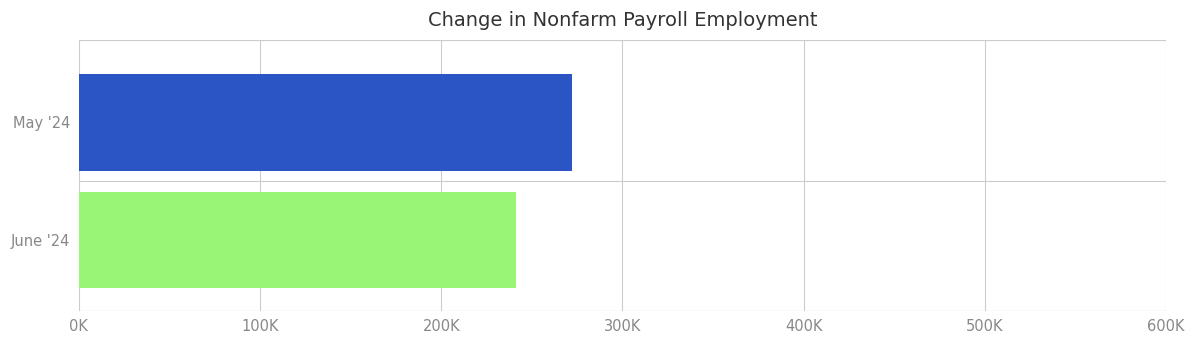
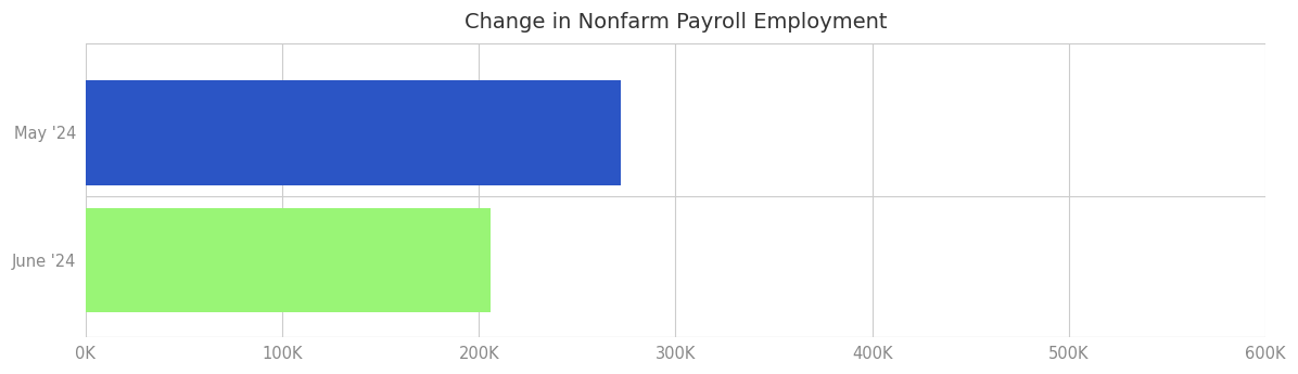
June '24: 241K -> 206K
